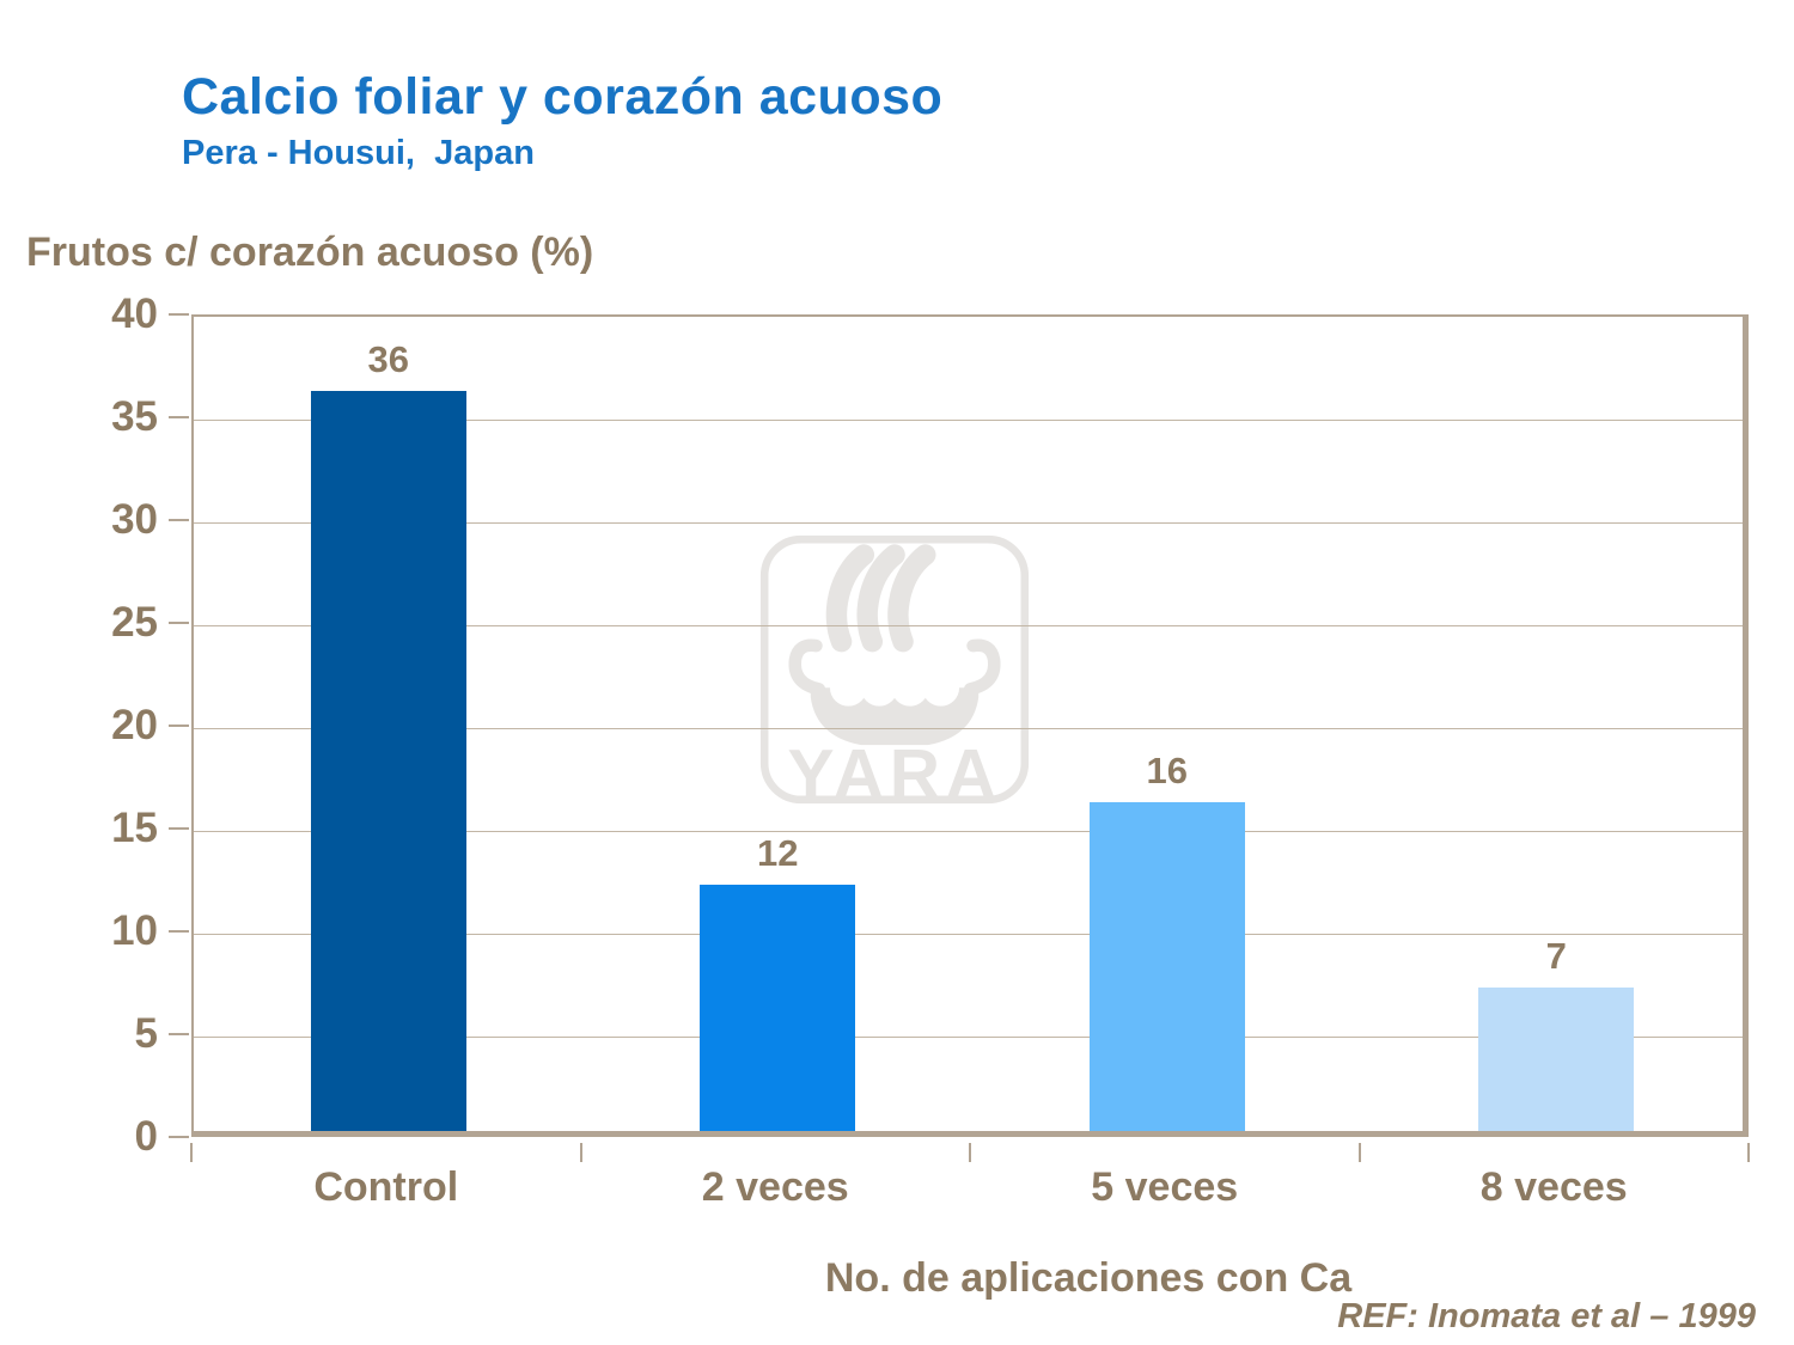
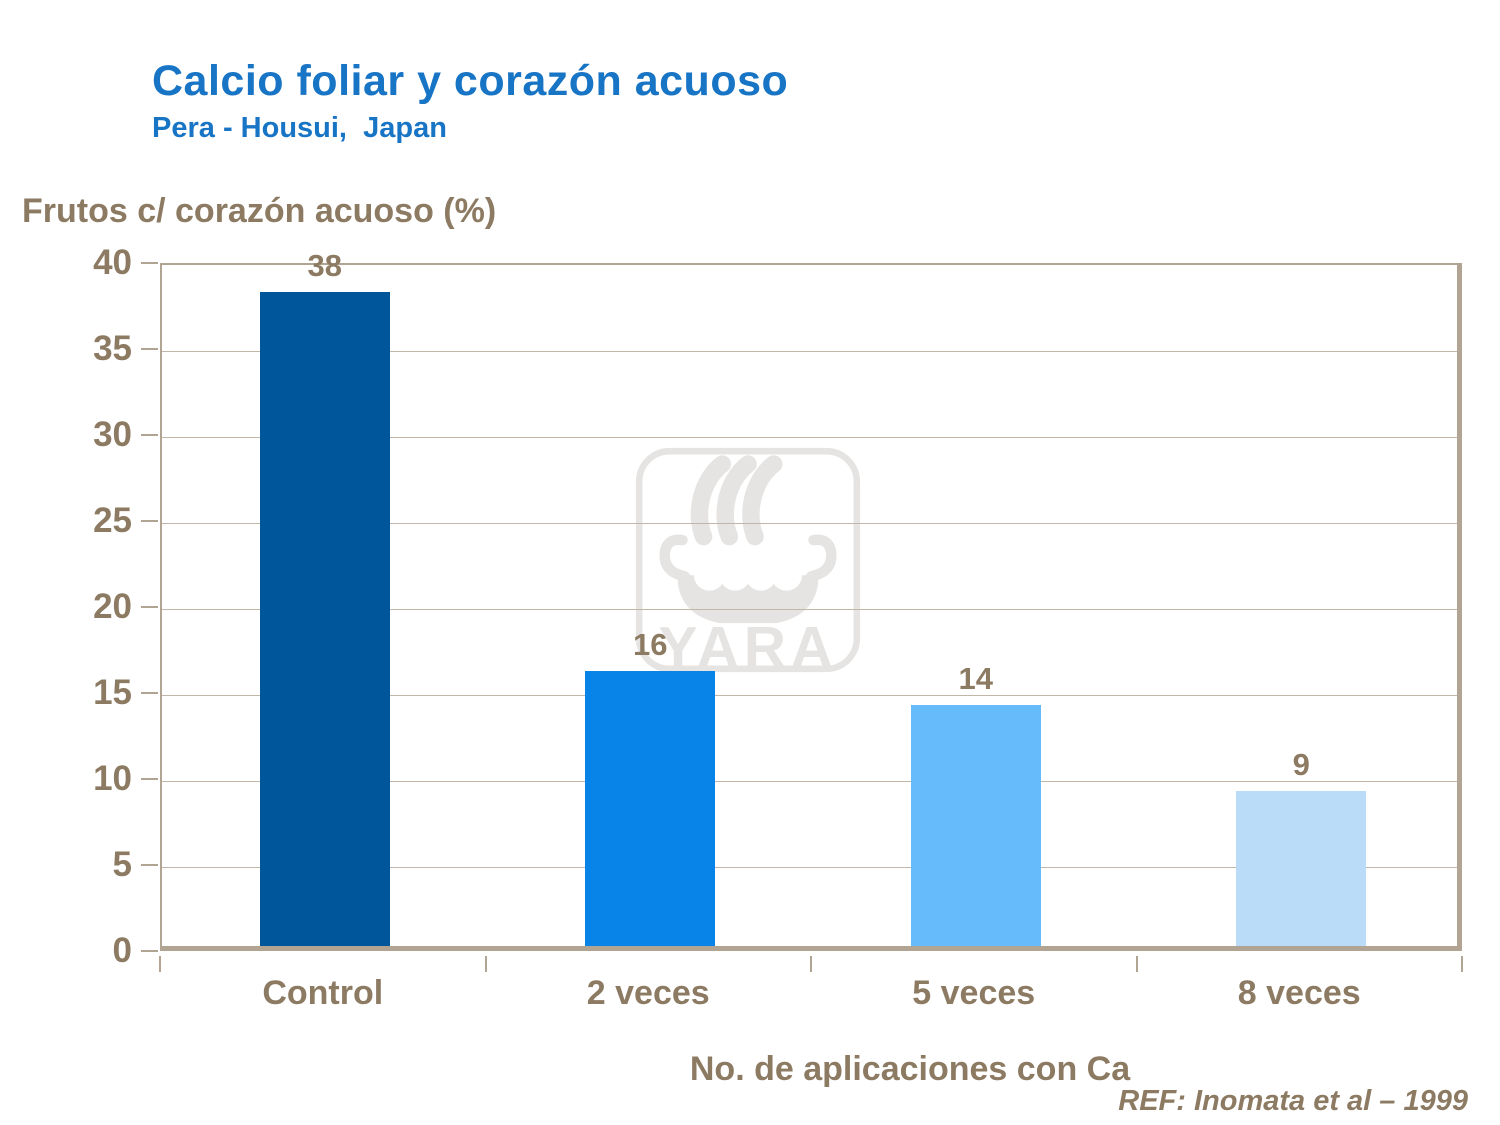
Control: 36 -> 38
2 veces: 12 -> 16
5 veces: 16 -> 14
8 veces: 7 -> 9
